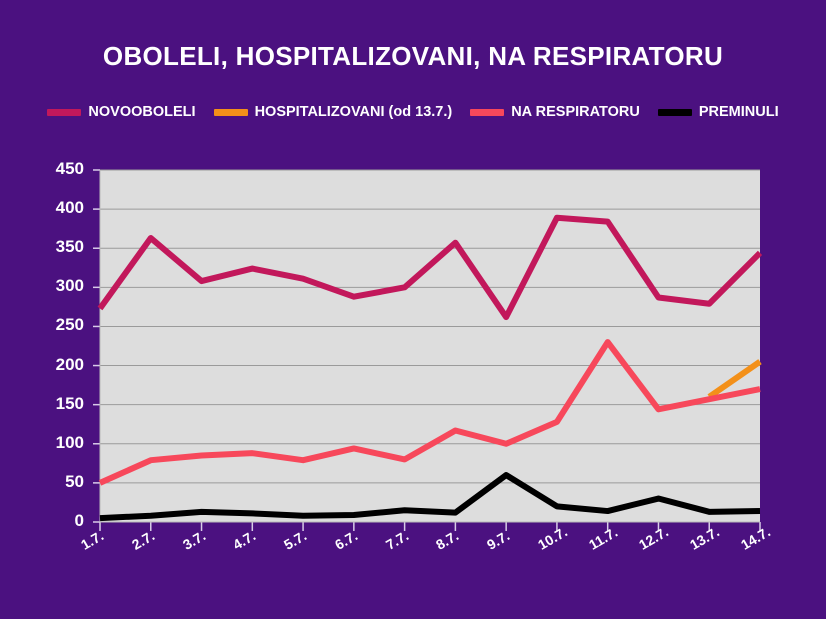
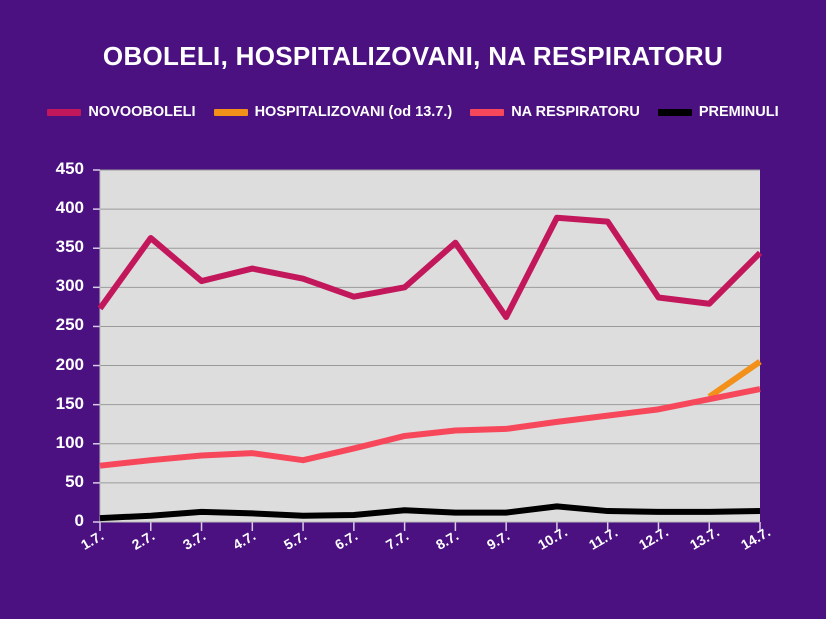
NA RESPIRATORU/1.7.: 50 -> 70
NA RESPIRATORU/7.7.: 80 -> 110
NA RESPIRATORU/9.7.: 100 -> 120
PREMINULI/9.7.: 60 -> 10
NA RESPIRATORU/11.7.: 230 -> 140
PREMINULI/12.7.: 30 -> 10
